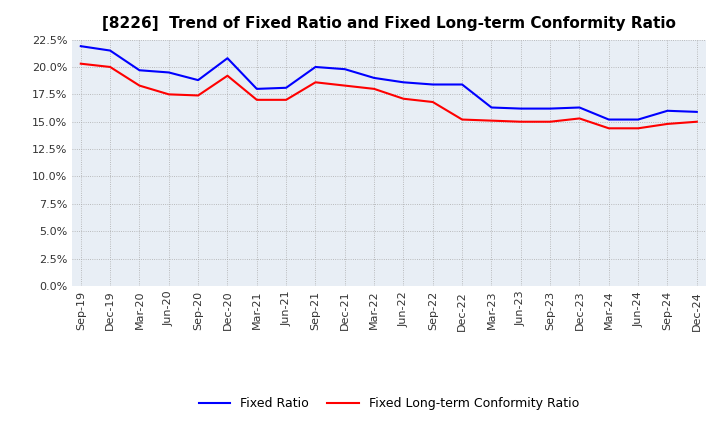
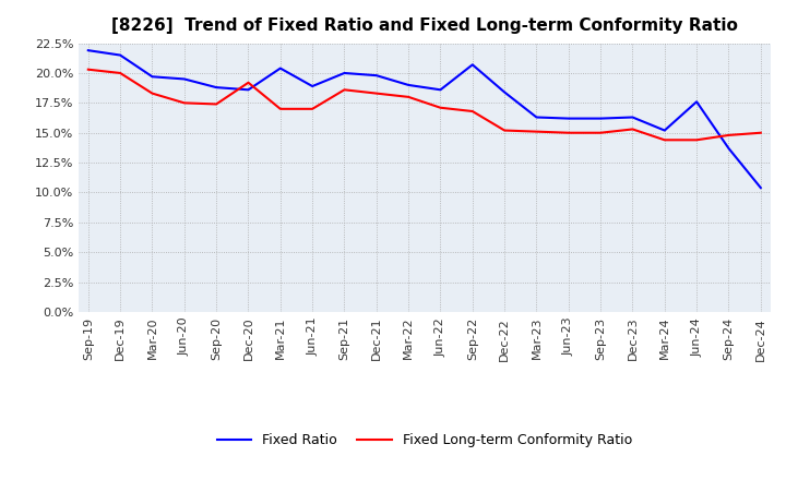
Fixed Ratio/Dec-20: 20.8% -> 18.6%
Fixed Ratio/Mar-21: 18.0% -> 20.4%
Fixed Ratio/Jun-21: 18.1% -> 18.9%
Fixed Ratio/Sep-22: 18.4% -> 20.7%
Fixed Ratio/Jun-24: 15.2% -> 17.6%
Fixed Ratio/Sep-24: 16.0% -> 13.7%
Fixed Ratio/Dec-24: 15.9% -> 10.4%
